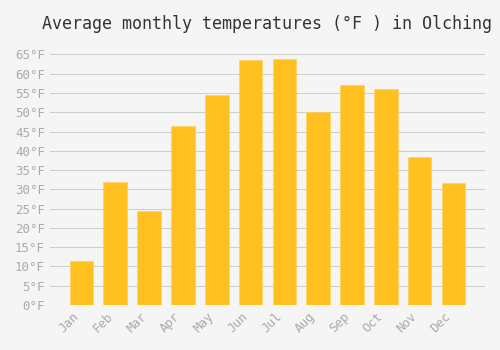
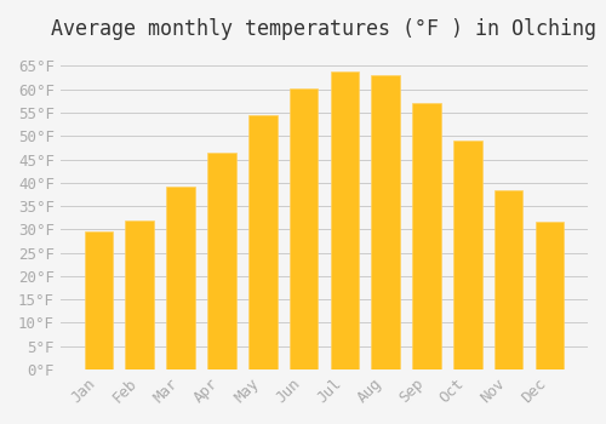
Jan: 11.5°F -> 29.5°F
Mar: 24.5°F -> 39.2°F
Jun: 63.5°F -> 60.1°F
Aug: 50.0°F -> 63.1°F
Oct: 56.0°F -> 49.1°F
